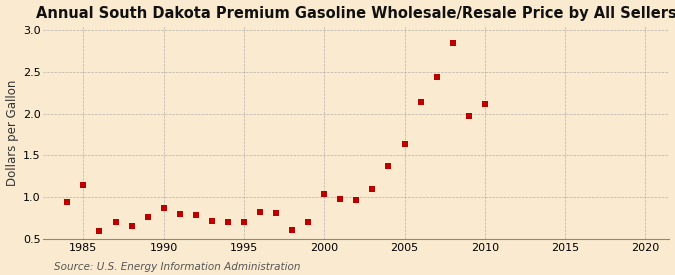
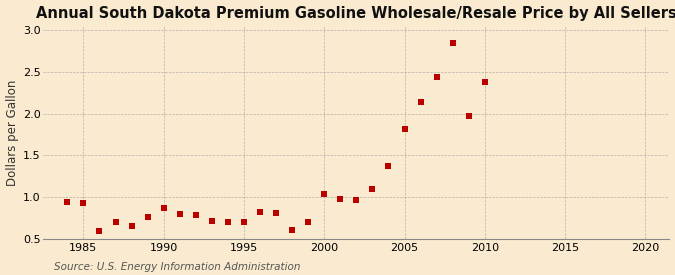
1985: 1.14 -> 0.93
2005: 1.64 -> 1.82
2010: 2.12 -> 2.38
